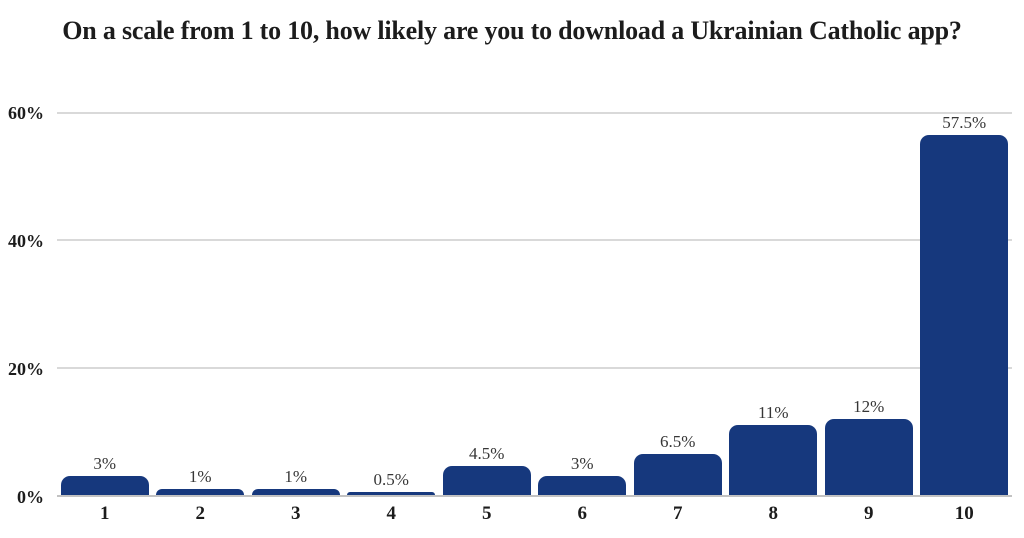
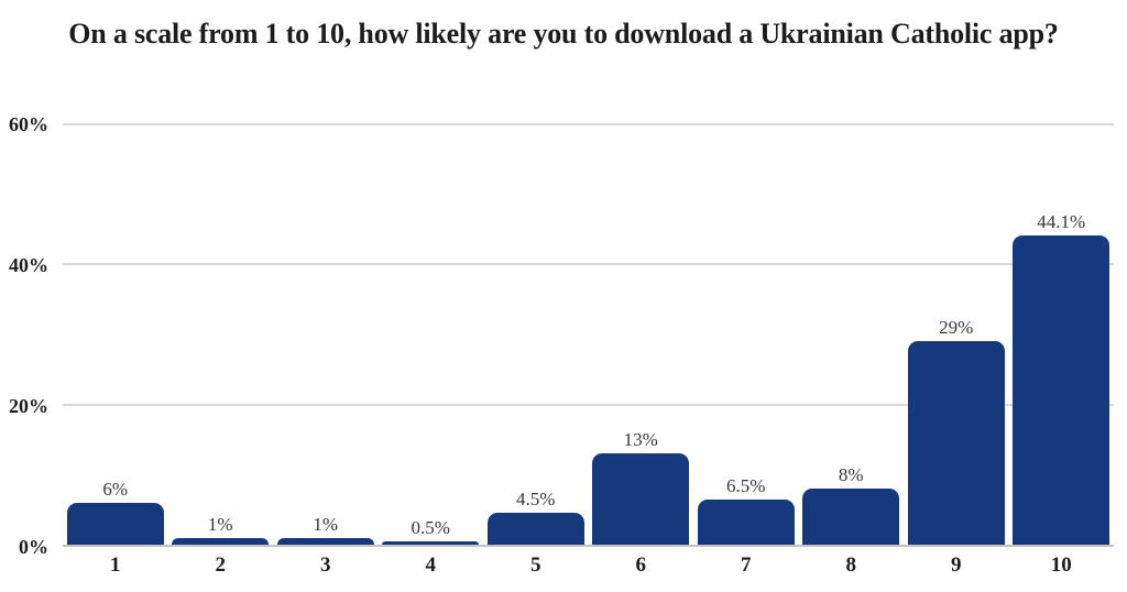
1: 3% -> 6%
6: 3% -> 13%
8: 11% -> 8%
9: 12% -> 29%
10: 57.5% -> 44.1%
